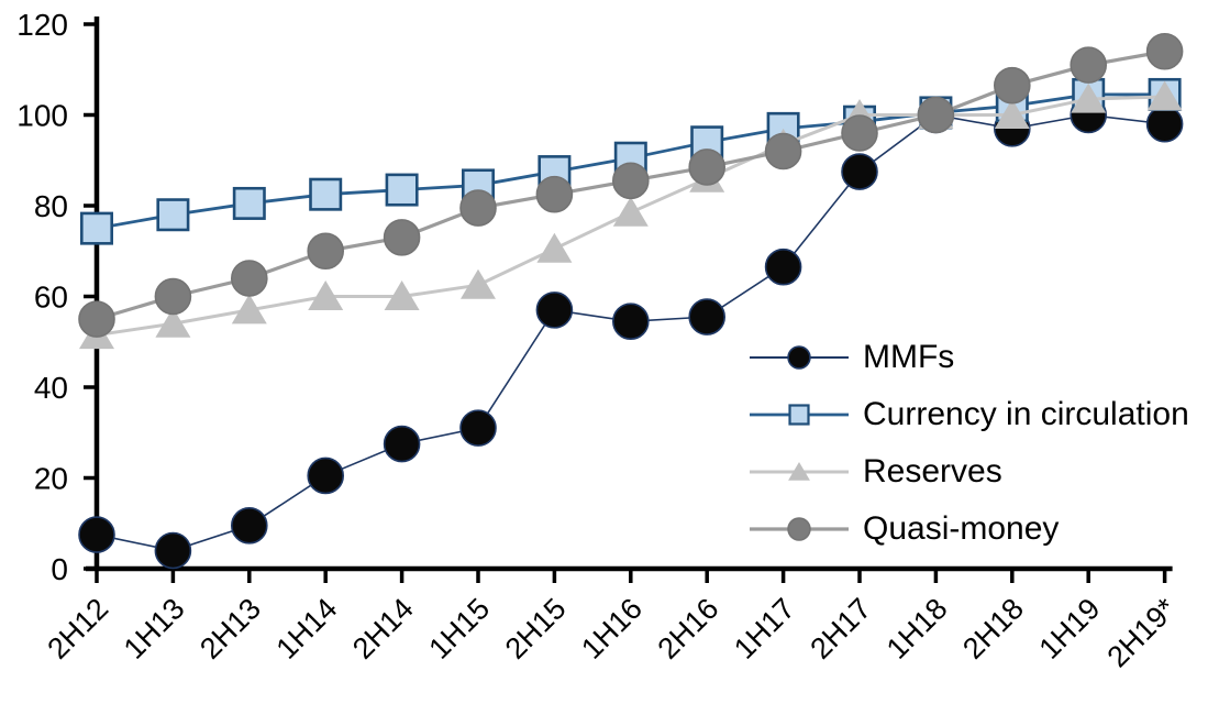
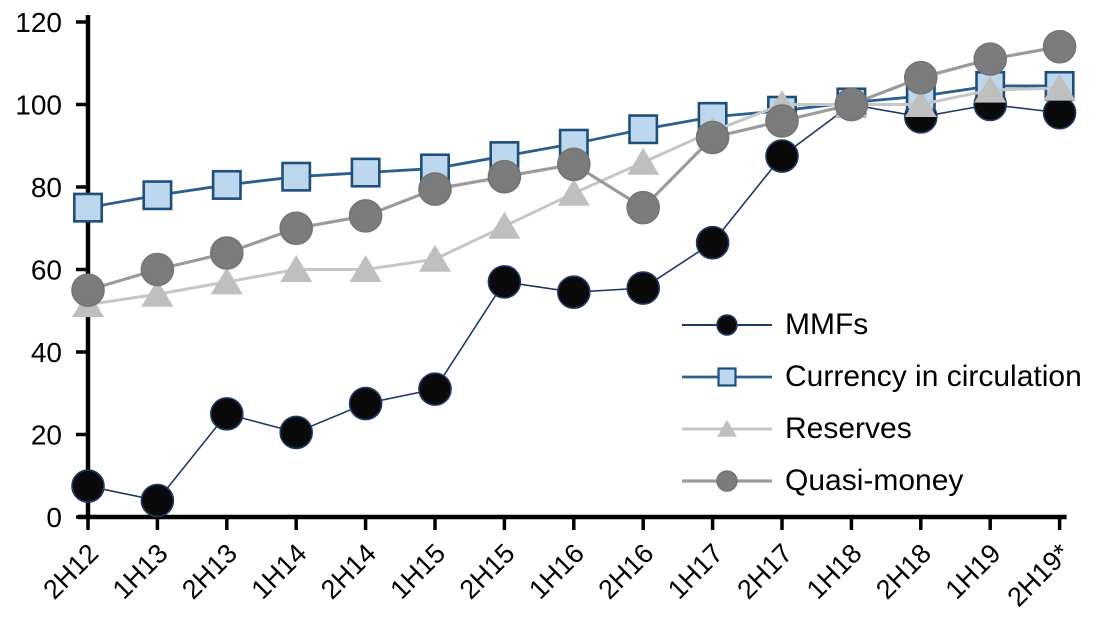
MMFs/2H13: 10 -> 25
Quasi-money/2H16: 88 -> 75
